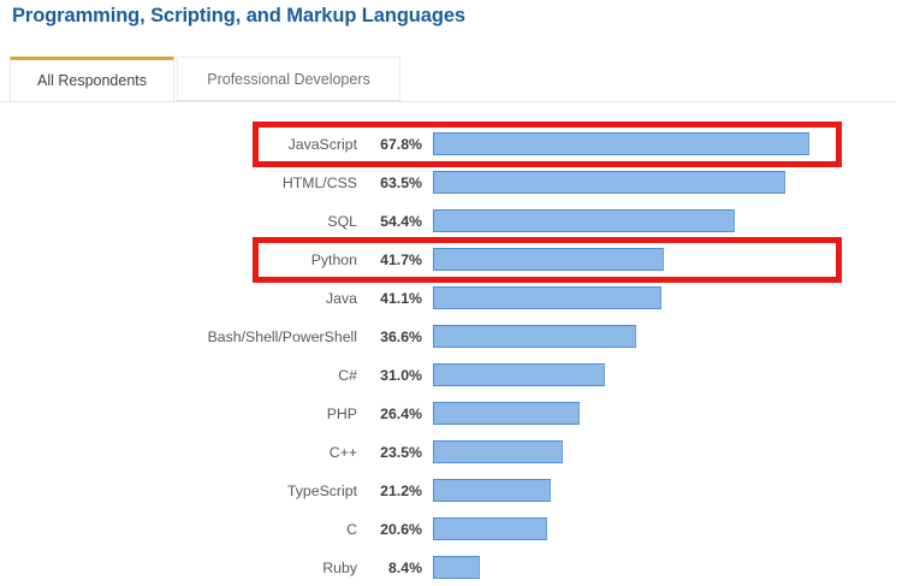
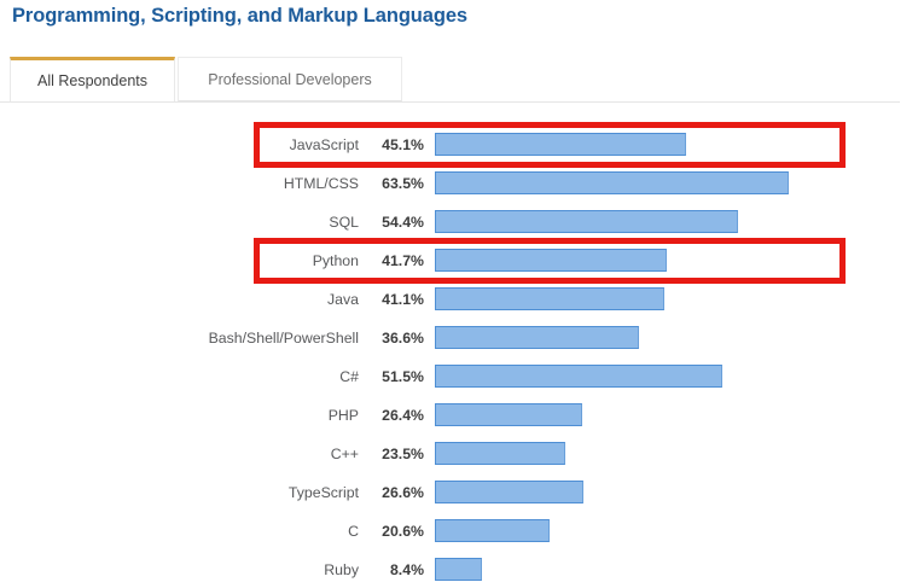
JavaScript: 67.8% -> 45.1%
C#: 31.0% -> 51.5%
TypeScript: 21.2% -> 26.6%
